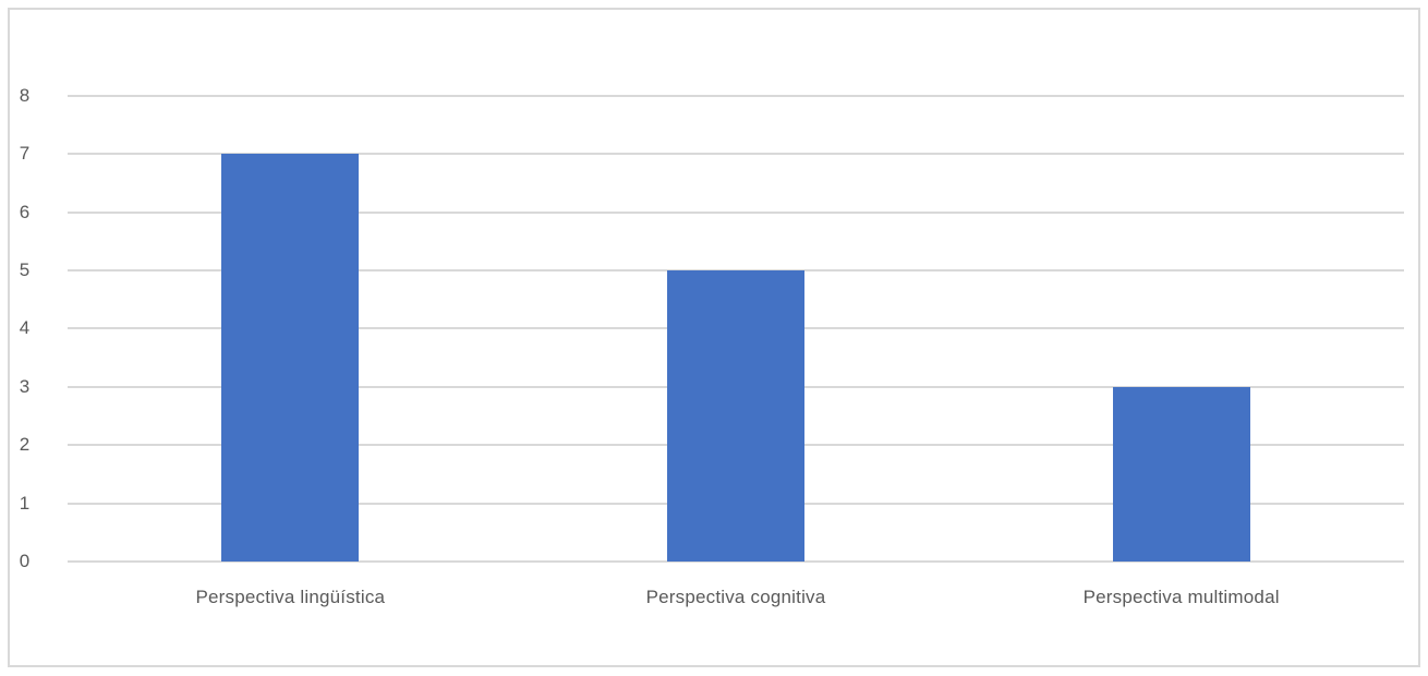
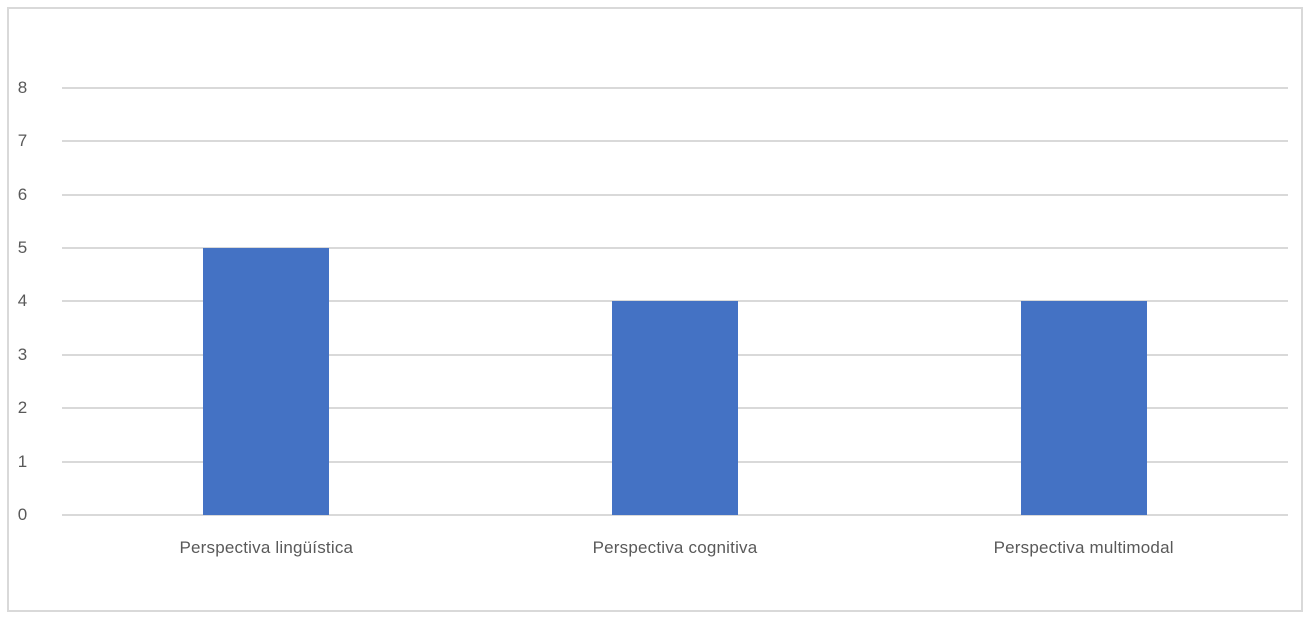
Perspectiva lingüística: 7 -> 5
Perspectiva cognitiva: 5 -> 4
Perspectiva multimodal: 3 -> 4
